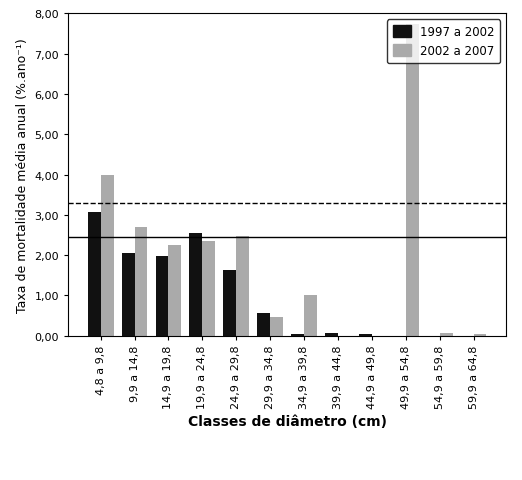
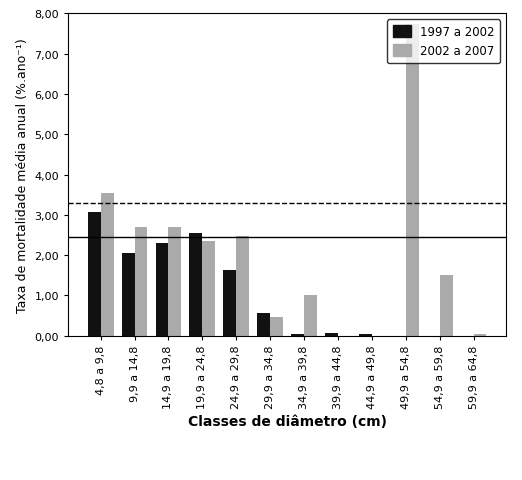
2002 a 2007/4,8 a 9,8: 3,98 -> 3,55
1997 a 2002/14,9 a 19,8: 1,97 -> 2,30
2002 a 2007/14,9 a 19,8: 2,25 -> 2,70
2002 a 2007/54,9 a 59,8: 0,06 -> 1,50
